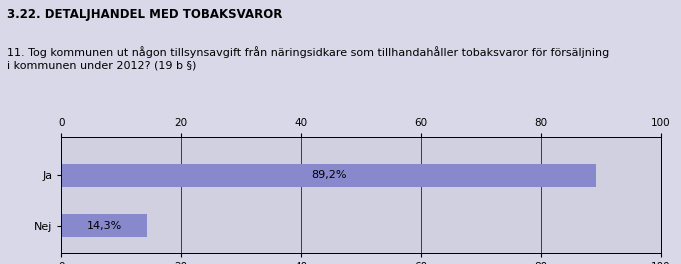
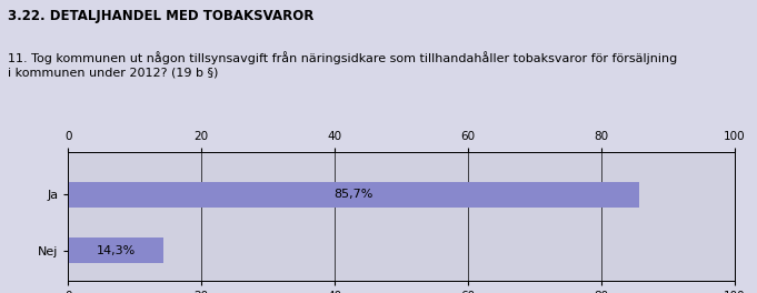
Ja: 89,2% -> 85,7%
